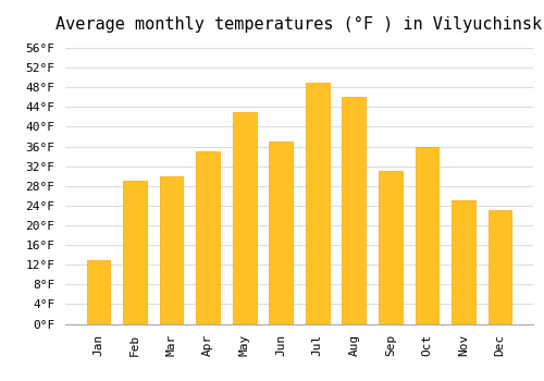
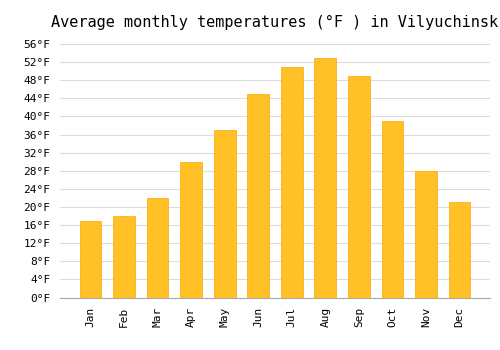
Jan: 13°F -> 17°F
Feb: 29°F -> 18°F
Mar: 30°F -> 22°F
Apr: 35°F -> 30°F
May: 43°F -> 37°F
Jun: 37°F -> 45°F
Jul: 49°F -> 51°F
Aug: 46°F -> 53°F
Sep: 31°F -> 49°F
Oct: 36°F -> 39°F
Nov: 25°F -> 28°F
Dec: 23°F -> 21°F
